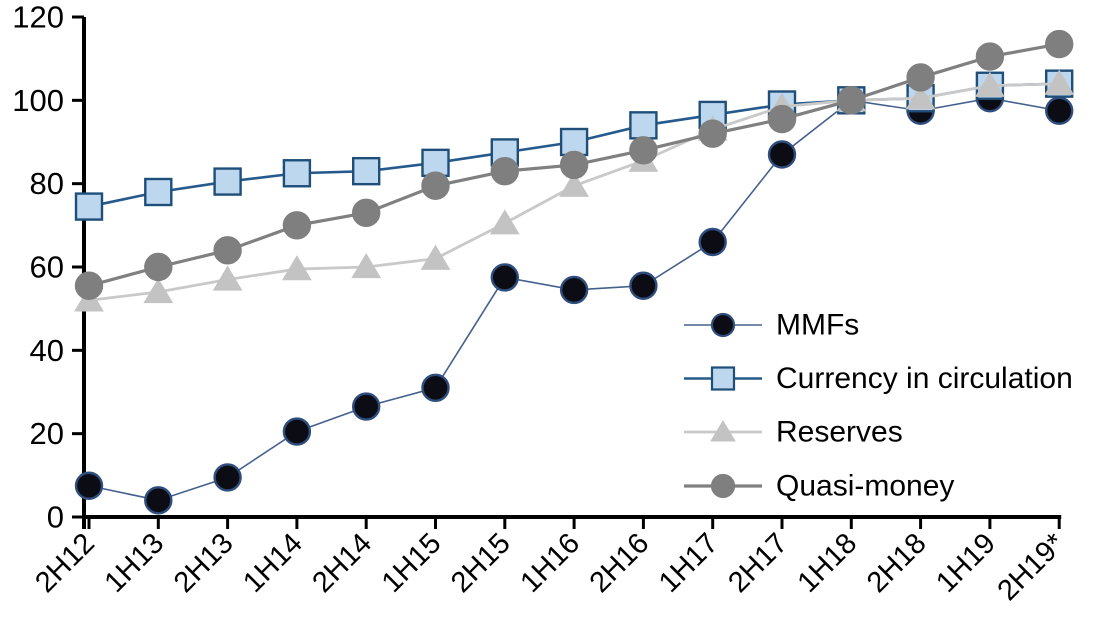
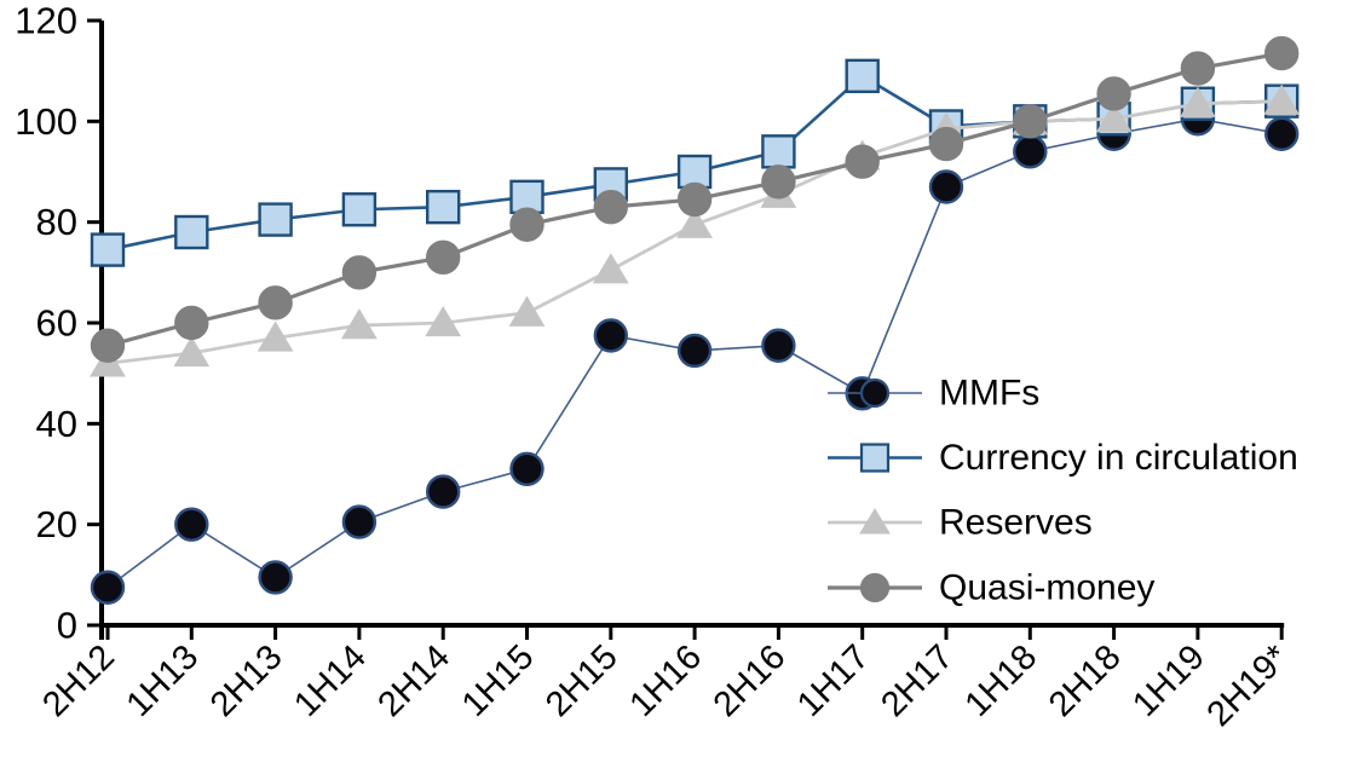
MMFs/1H13: 4 -> 20
MMFs/1H17: 66 -> 46
Currency in circulation/1H17: 96 -> 109
MMFs/1H18: 100 -> 94
